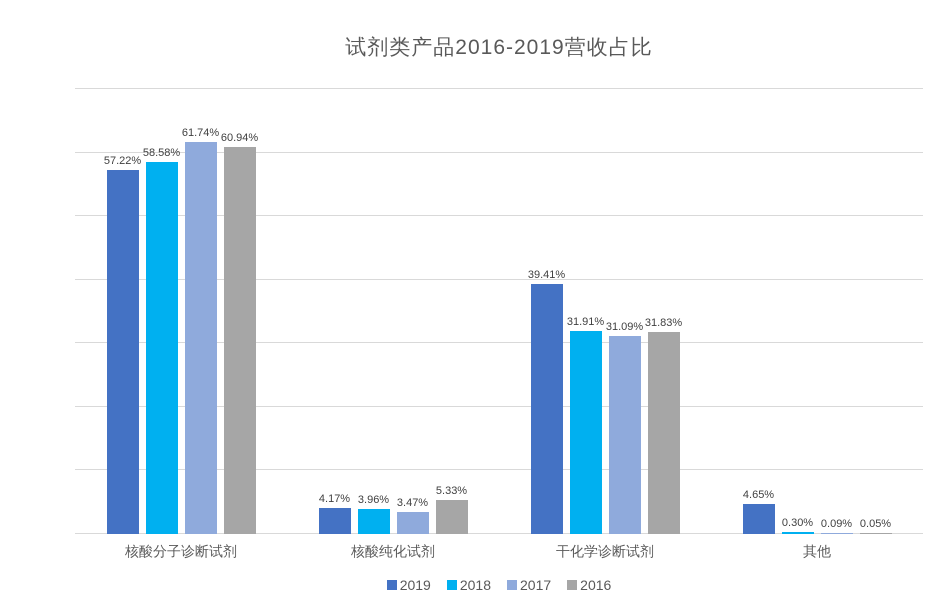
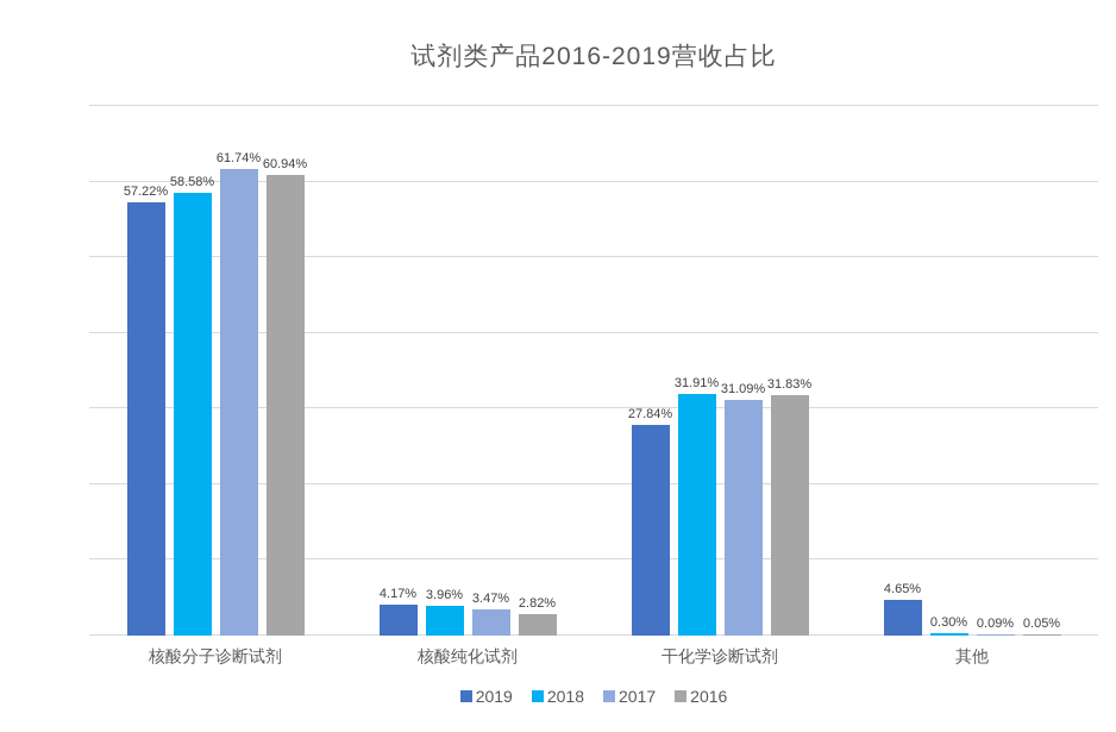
2016/核酸纯化试剂: 5.33% -> 2.82%
2019/干化学诊断试剂: 39.41% -> 27.84%
